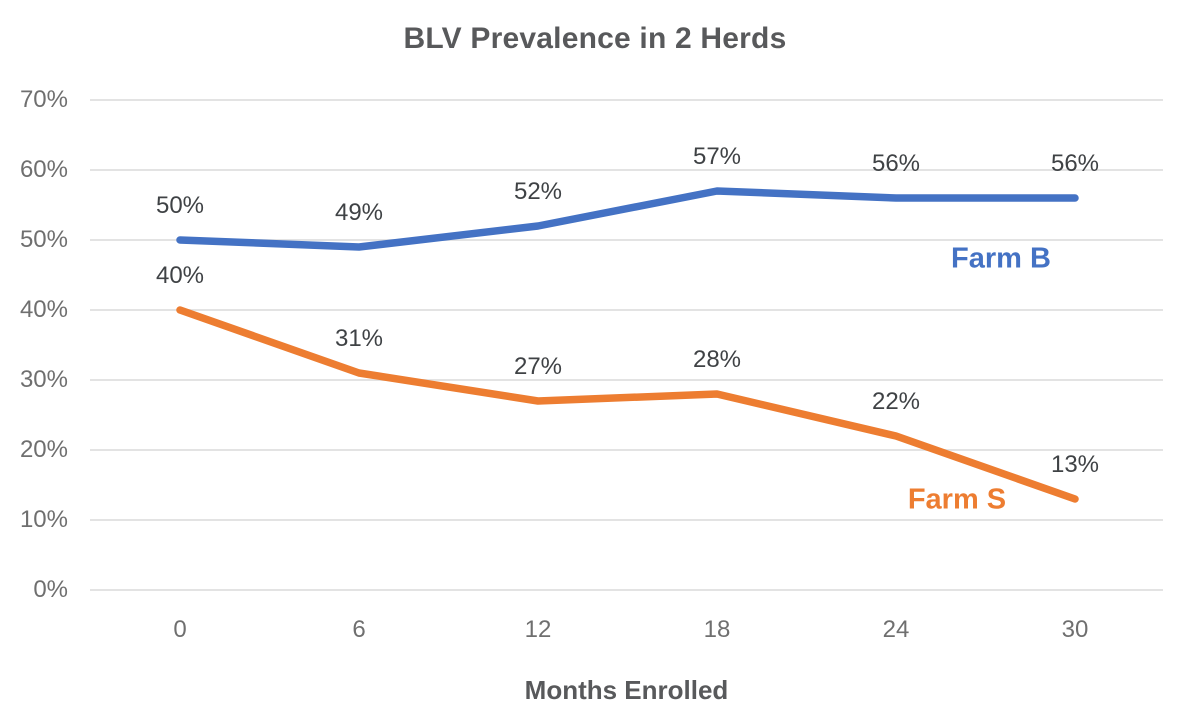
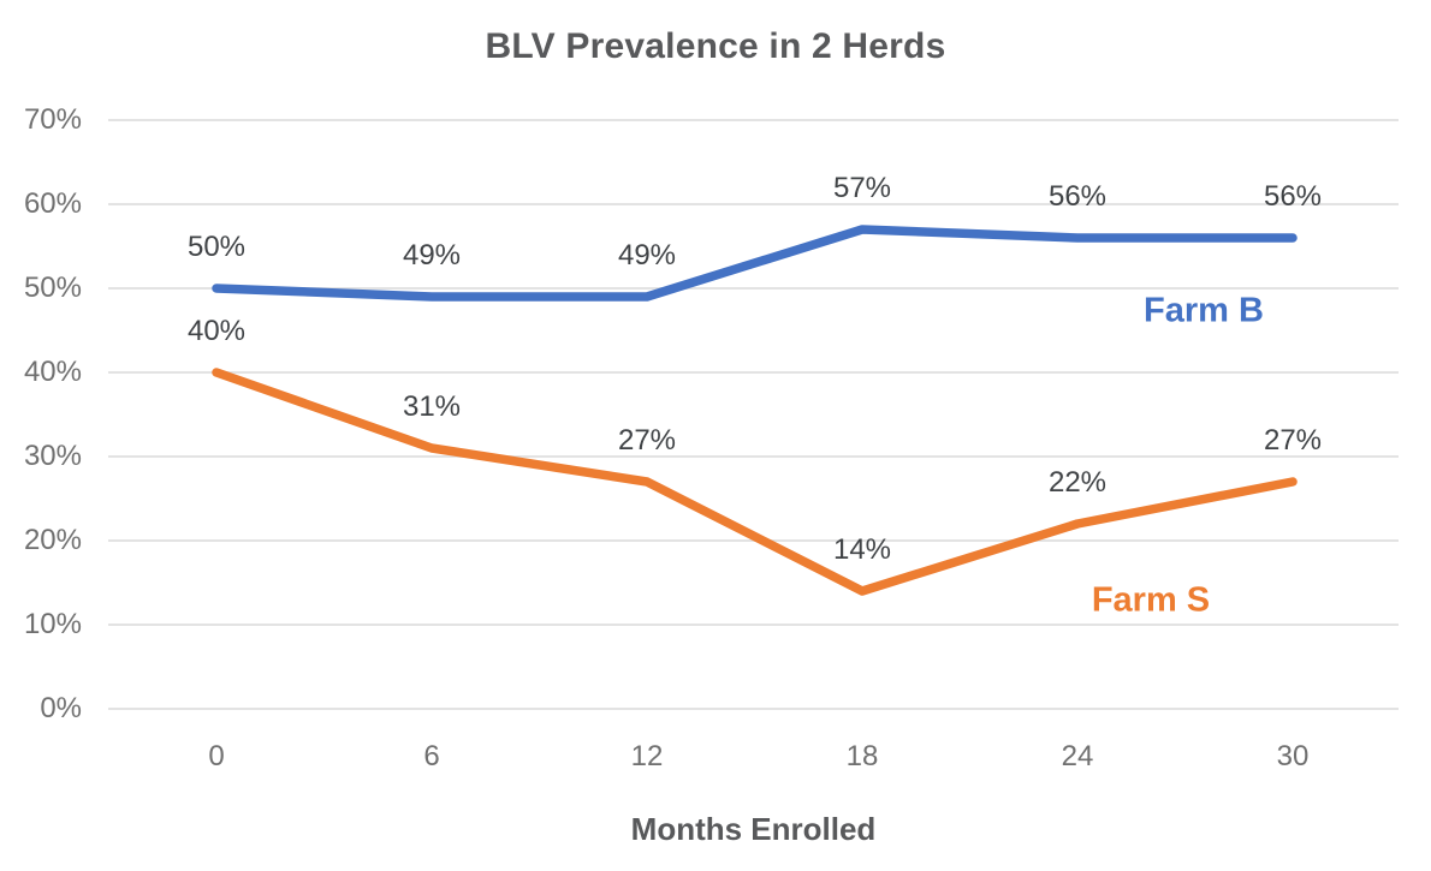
Farm B/12: 52% -> 49%
Farm S/18: 28% -> 14%
Farm S/30: 13% -> 27%
